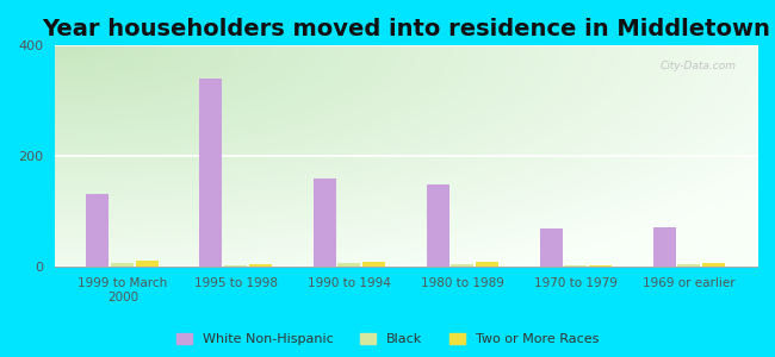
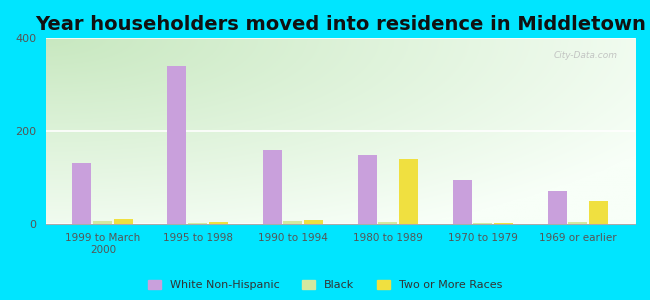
Two or More Races/1980 to 1989: 9 -> 140
White Non-Hispanic/1970 to 1979: 68 -> 95
Two or More Races/1969 or earlier: 6 -> 50
